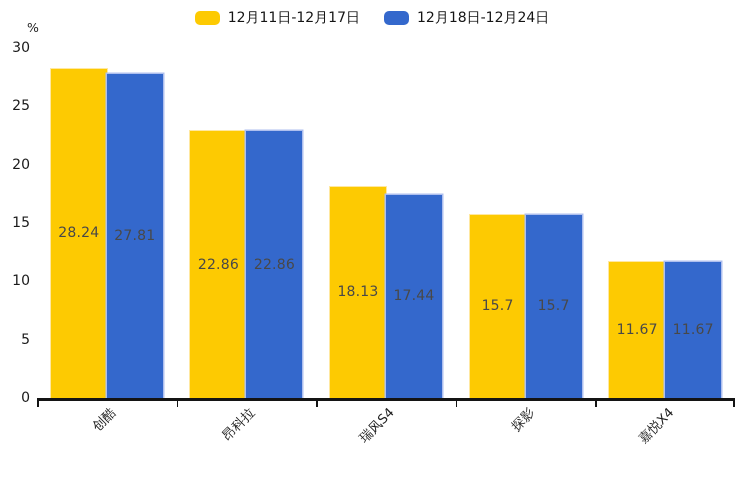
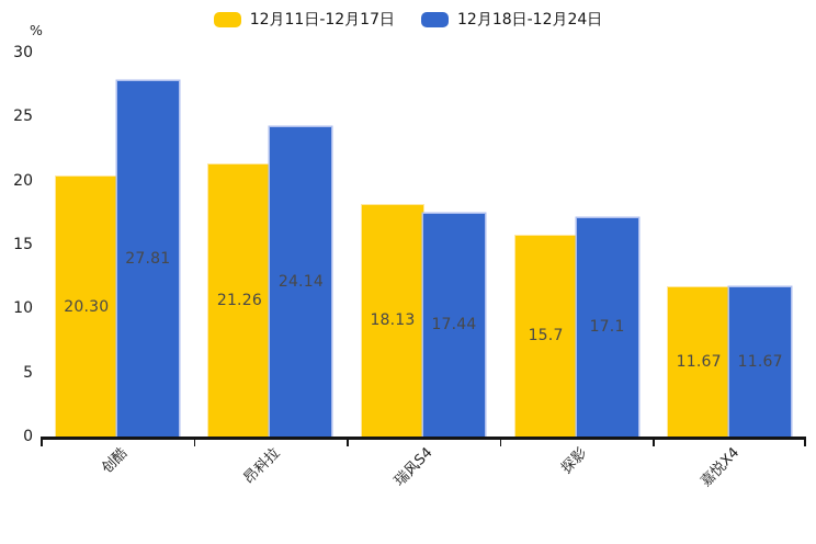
12月11日-12月17日/创酷: 28.24 -> 20.30
12月11日-12月17日/昂科拉: 22.86 -> 21.26
12月18日-12月24日/昂科拉: 22.86 -> 24.14
12月18日-12月24日/探影: 15.7 -> 17.1
